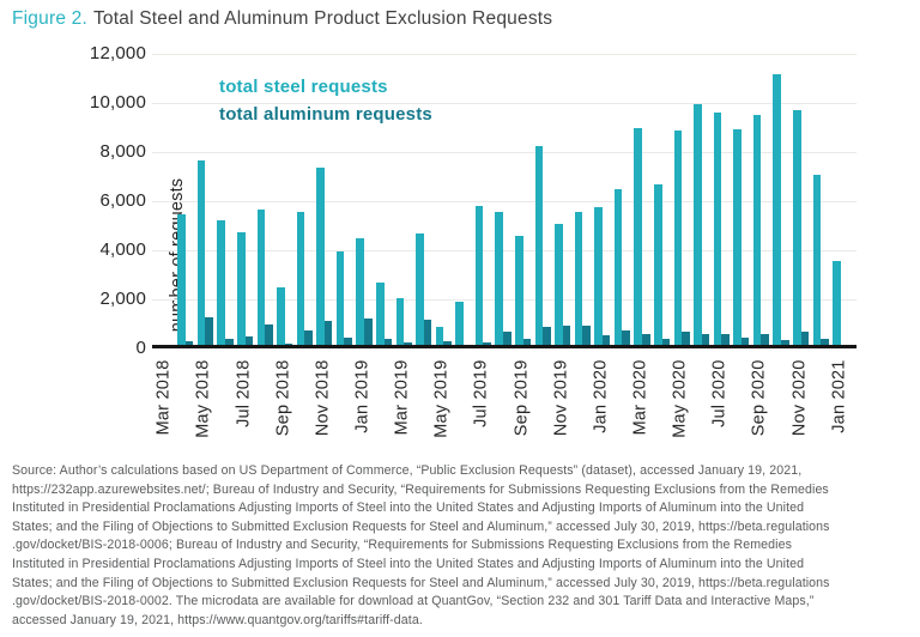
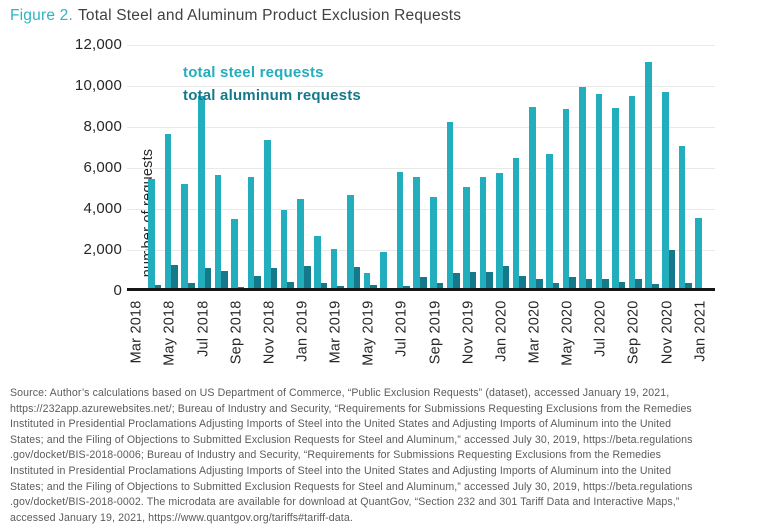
total steel requests/Jul 2018: 4800 -> 9500
total aluminum requests/Jul 2018: 500 -> 1100
total steel requests/Sep 2018: 2500 -> 3500
total aluminum requests/Jan 2020: 600 -> 1200
total aluminum requests/Nov 2020: 700 -> 2000
